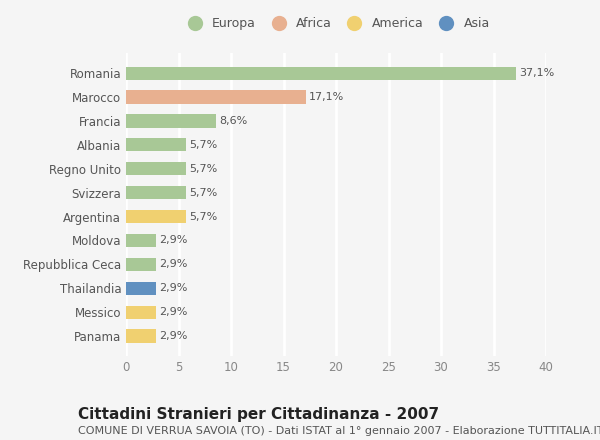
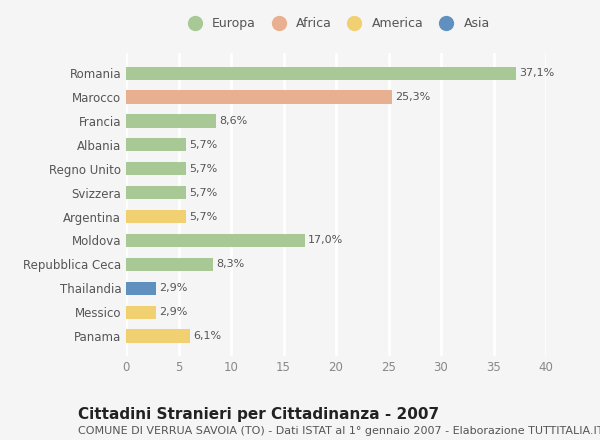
Marocco: 17,1% -> 25,3%
Moldova: 2,9% -> 17,0%
Repubblica Ceca: 2,9% -> 8,3%
Panama: 2,9% -> 6,1%
